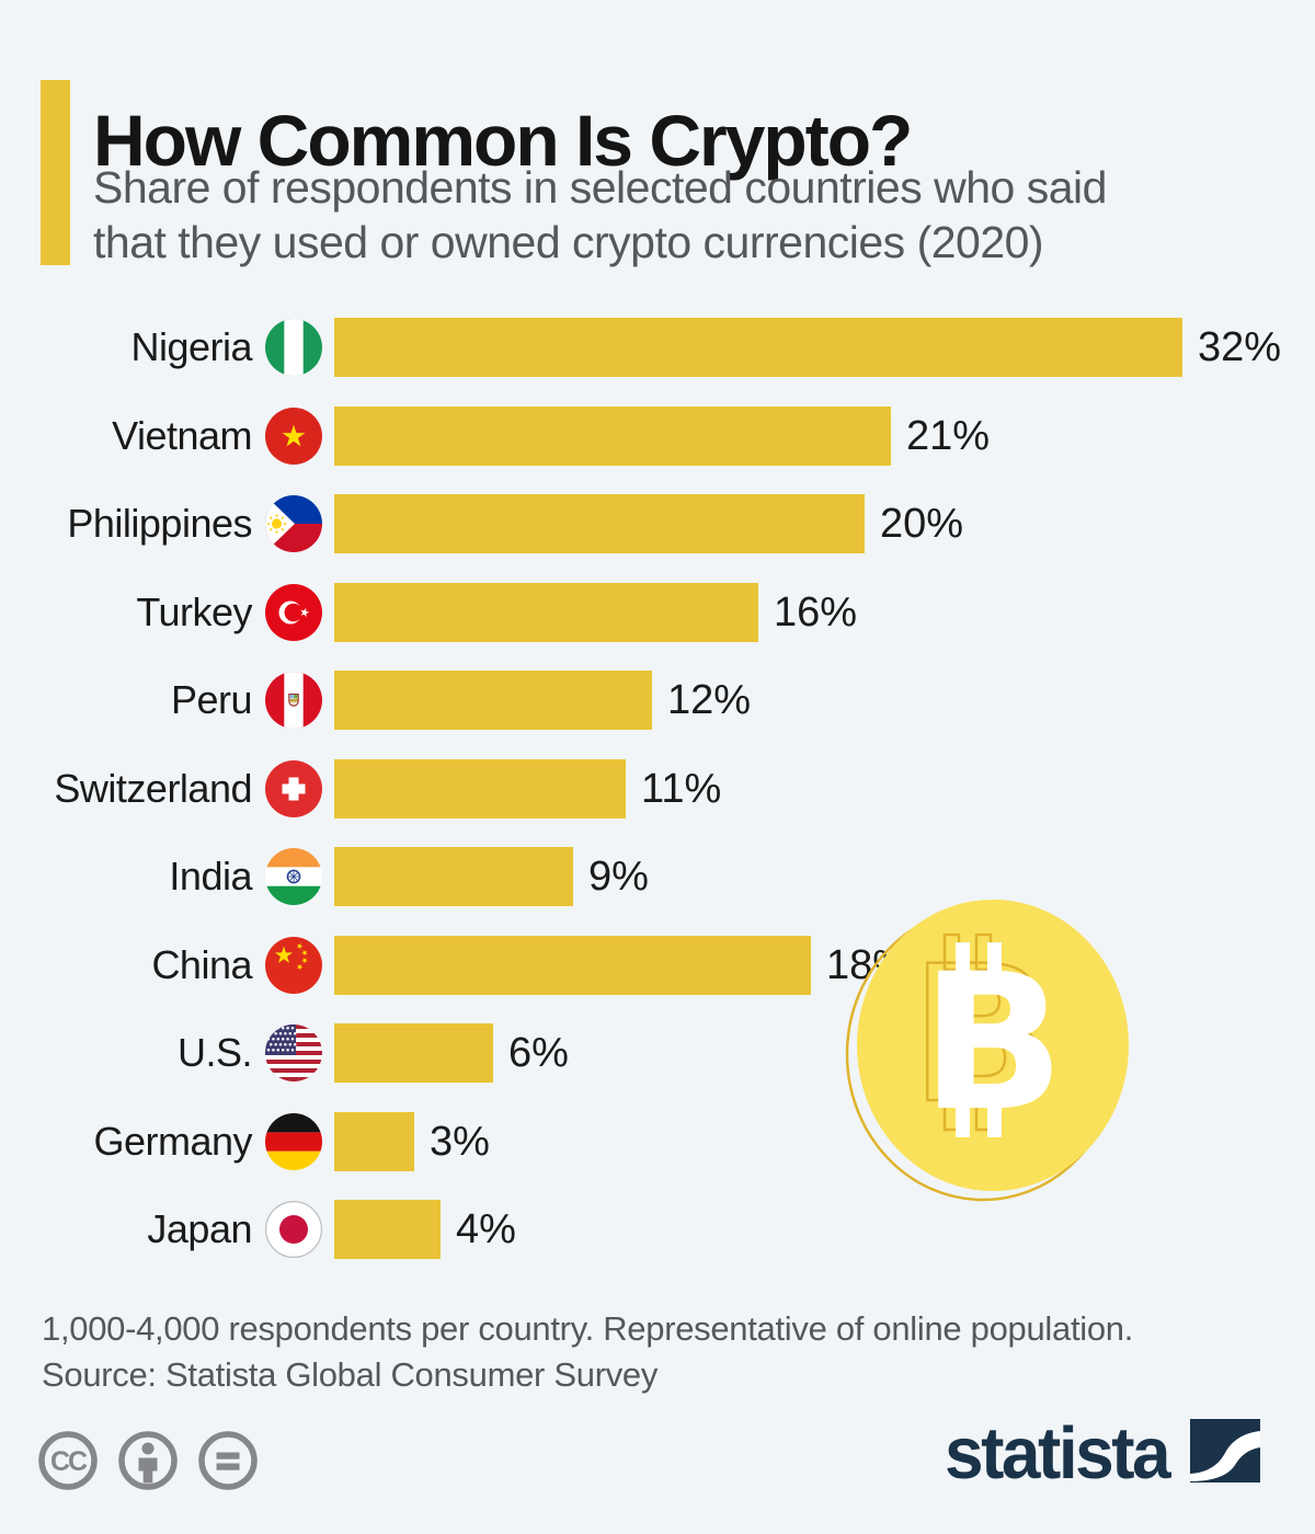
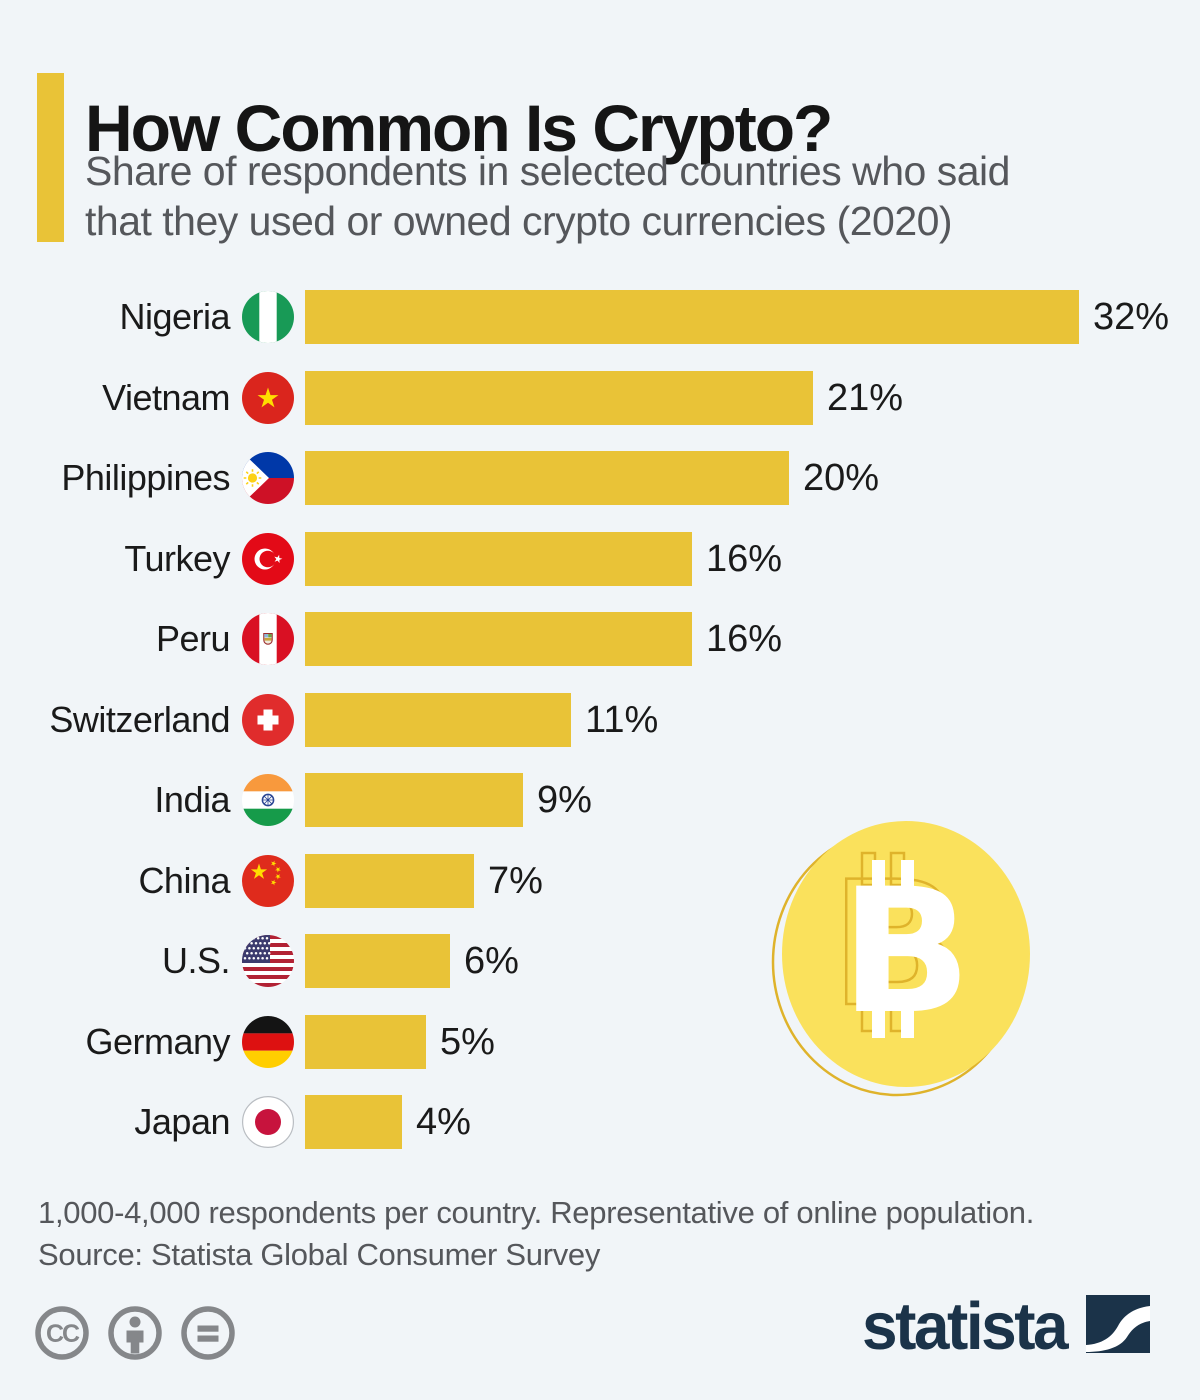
Peru: 12% -> 16%
China: 18% -> 7%
Germany: 3% -> 5%
